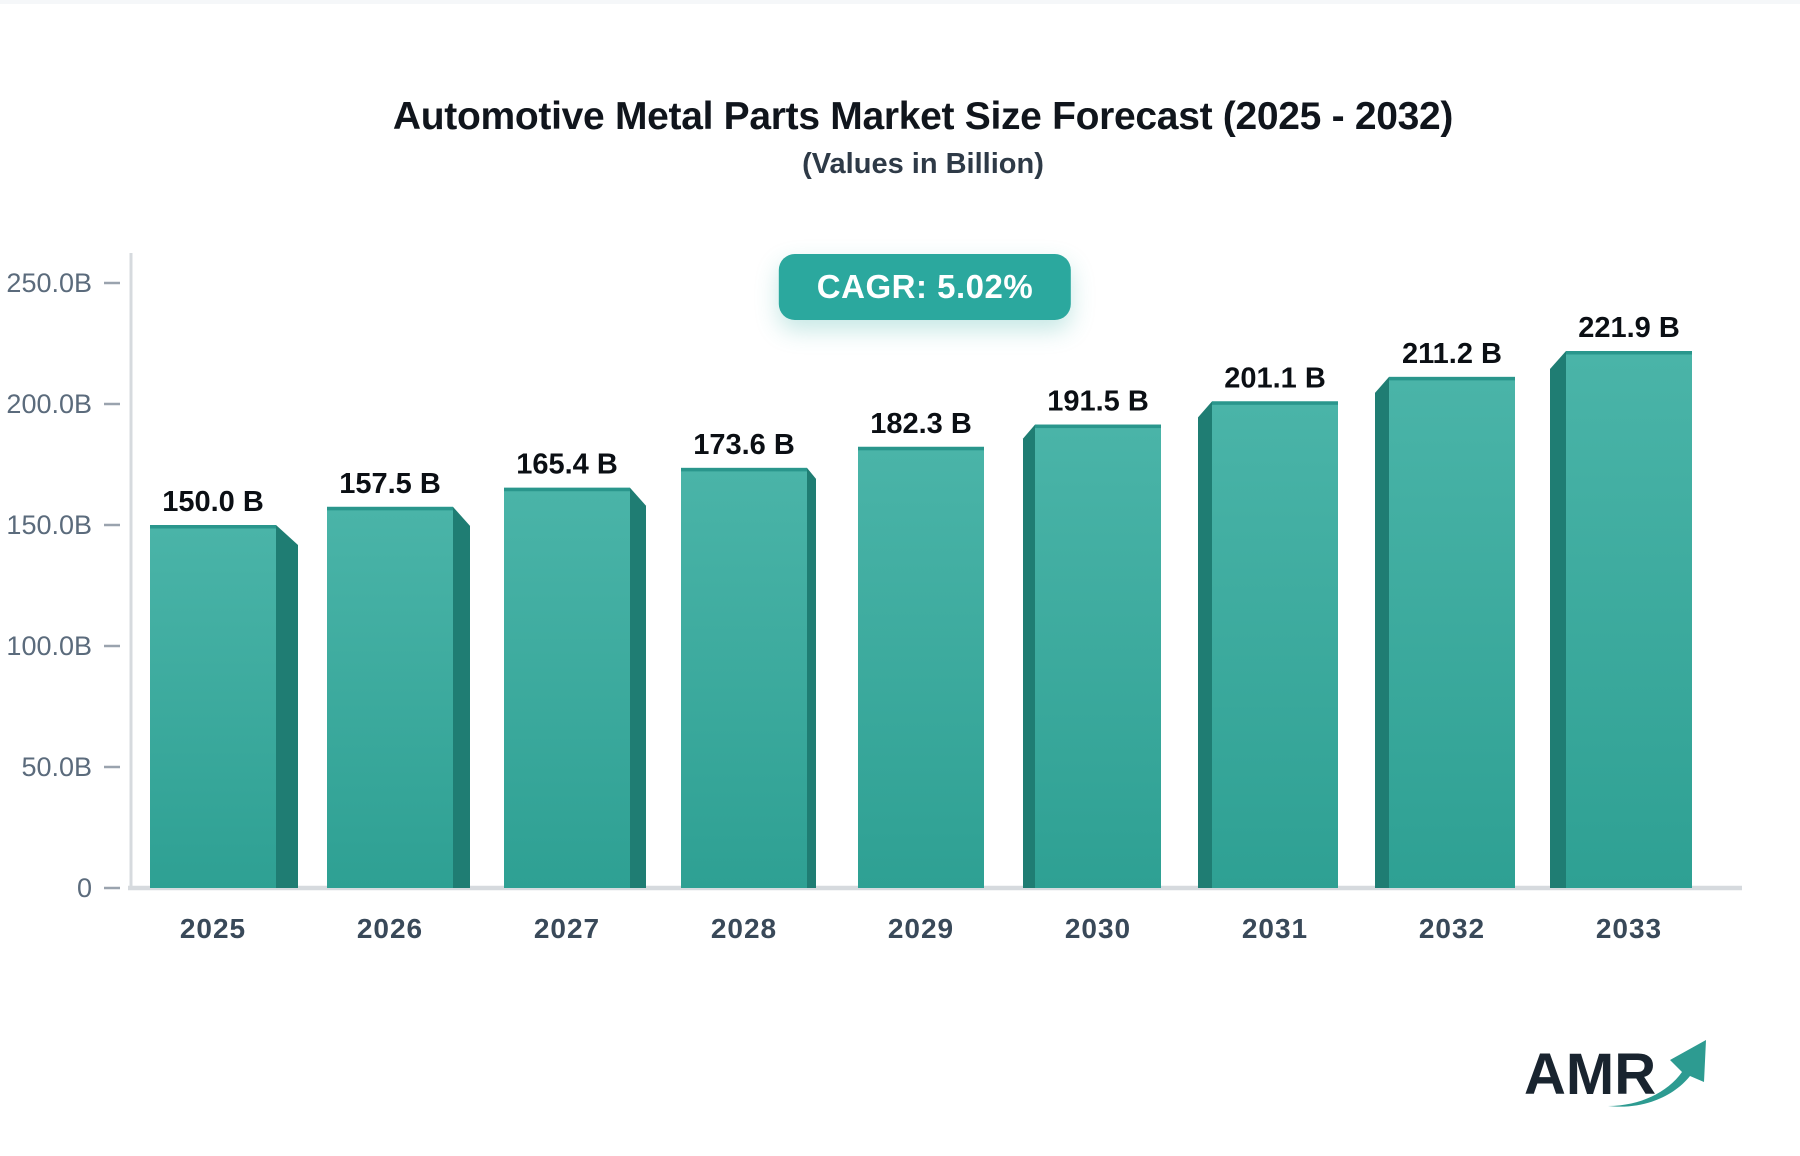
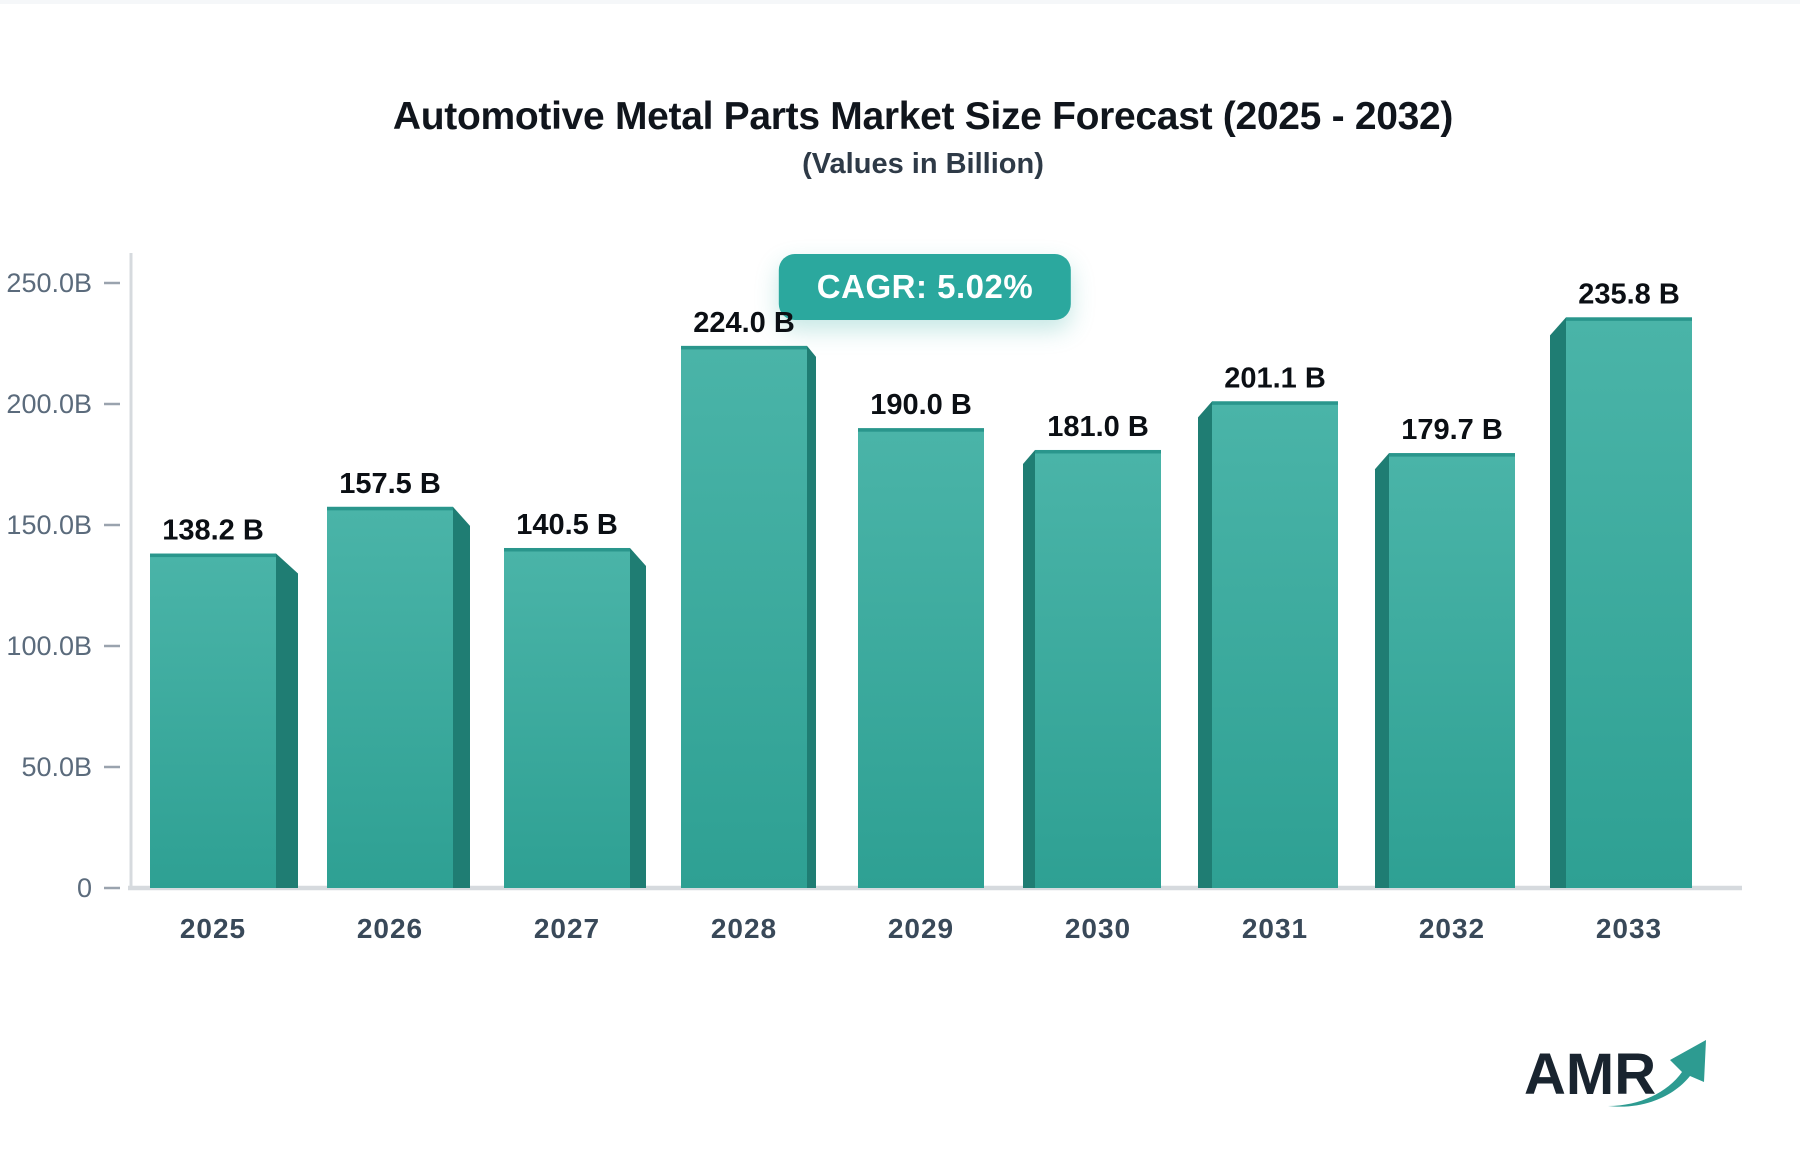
2025: 150.0 -> 138.2
2027: 165.4 -> 140.5
2028: 173.6 -> 224.0
2029: 182.3 -> 190.0
2030: 191.5 -> 181.0
2032: 211.2 -> 179.7
2033: 221.9 -> 235.8
